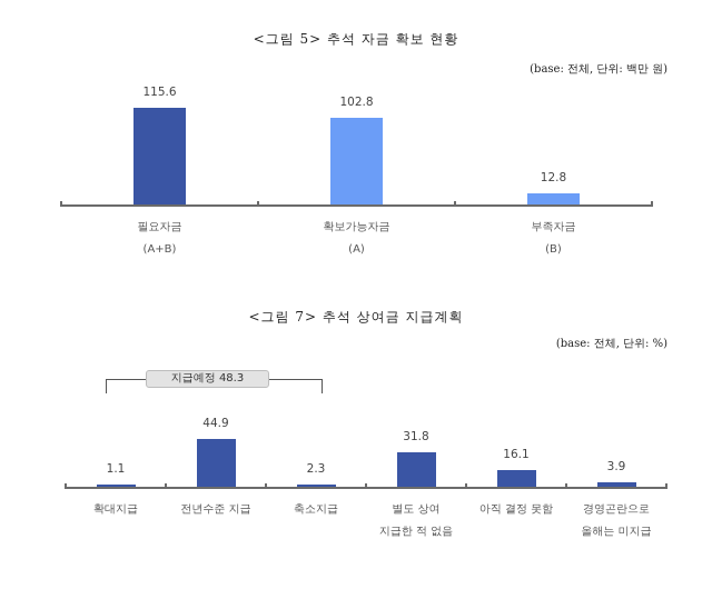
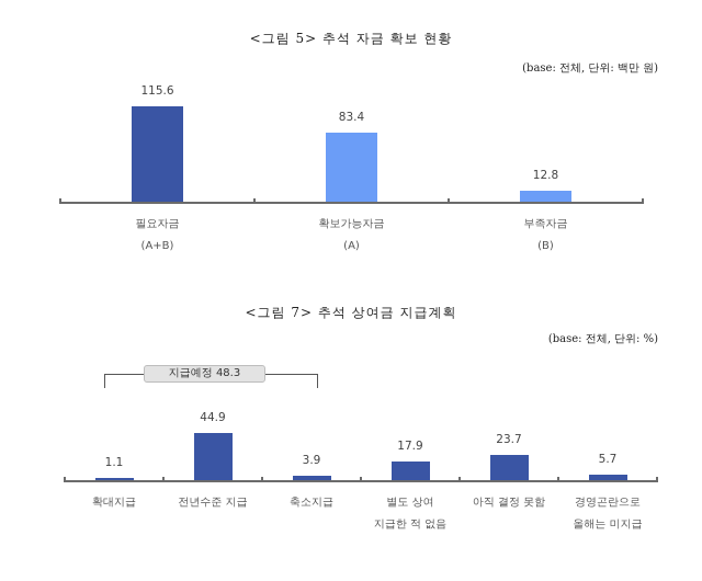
<그림 5> 추석 자금 확보 현황/확보가능자금 (A): 102.8 -> 83.4
<그림 7> 추석 상여금 지급계획/축소지급: 2.3 -> 3.9
<그림 7> 추석 상여금 지급계획/별도 상여 지급한 적 없음: 31.8 -> 17.9
<그림 7> 추석 상여금 지급계획/아직 결정 못함: 16.1 -> 23.7
<그림 7> 추석 상여금 지급계획/경영곤란으로 올해는 미지급: 3.9 -> 5.7
